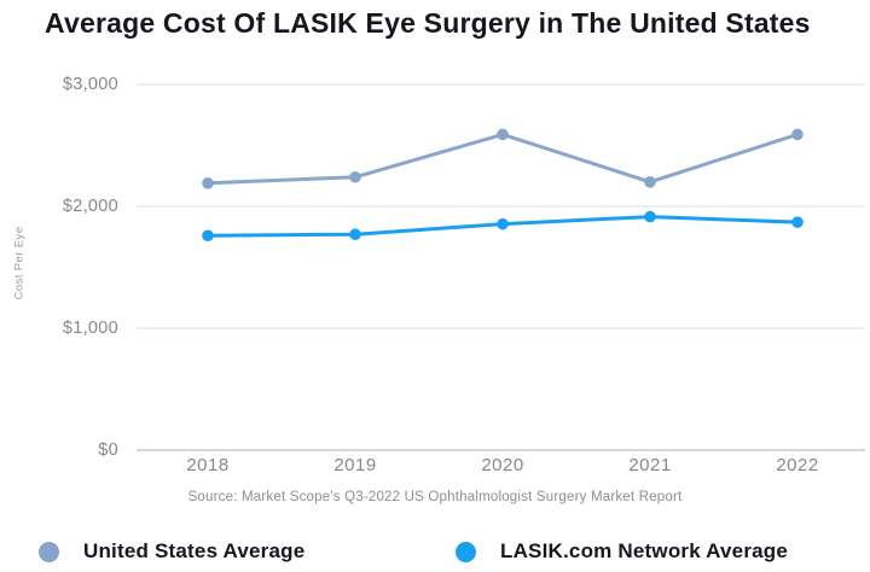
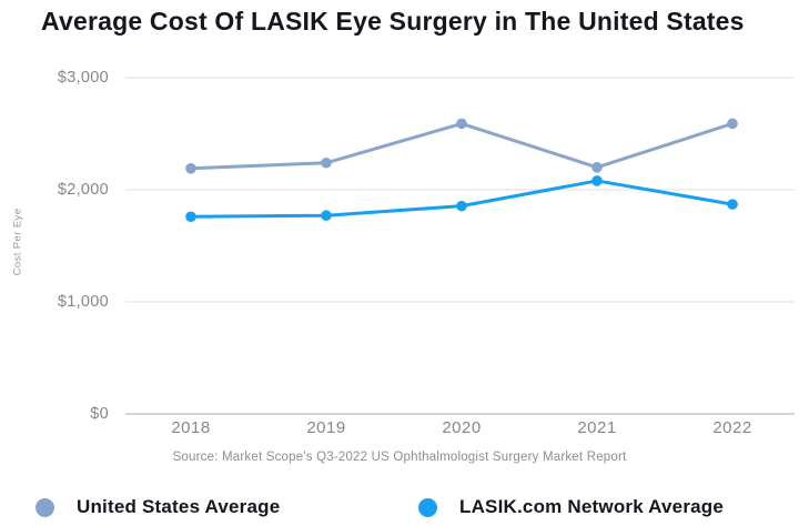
LASIK.com Network Average/2021: $1920 -> $2080
